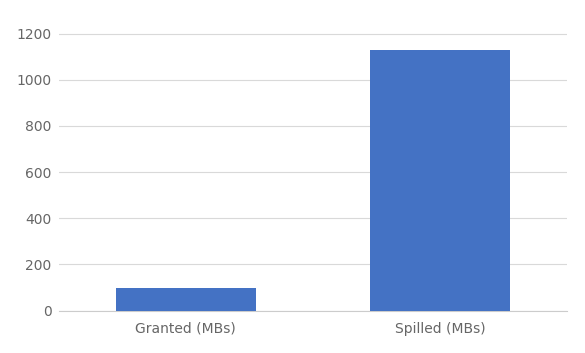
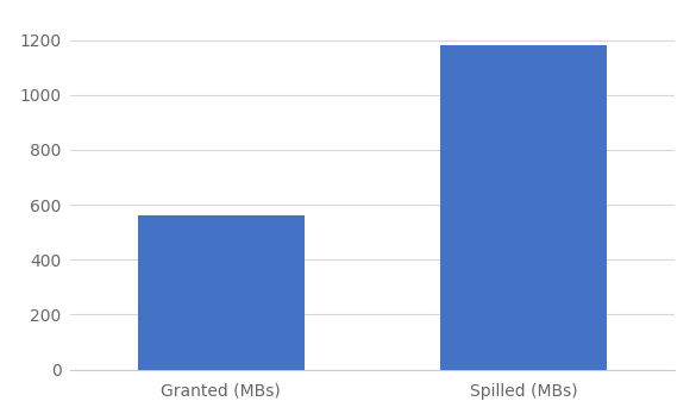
Granted (MBs): 100 -> 560
Spilled (MBs): 1130 -> 1180
